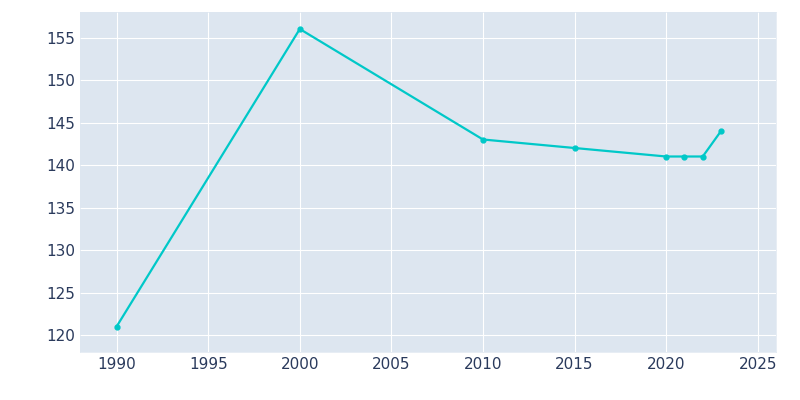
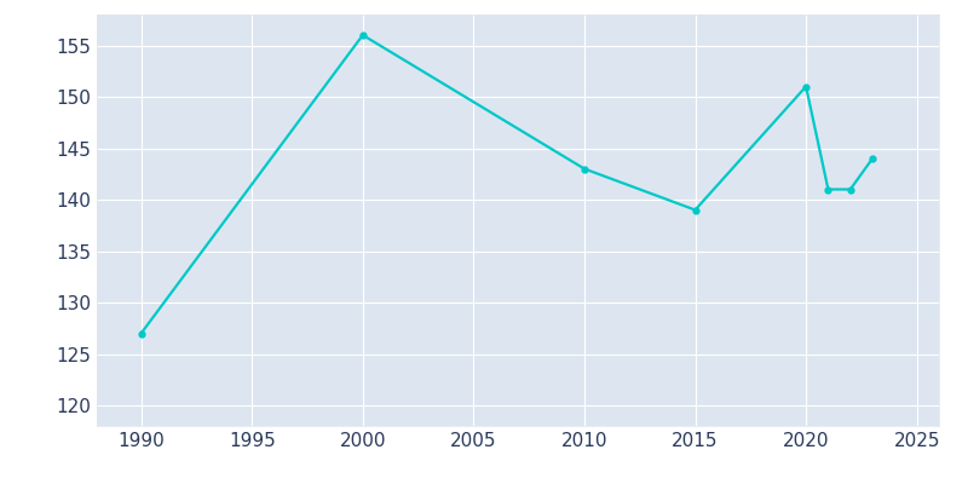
1990: 121 -> 127
2015: 142 -> 139
2020: 141 -> 151
